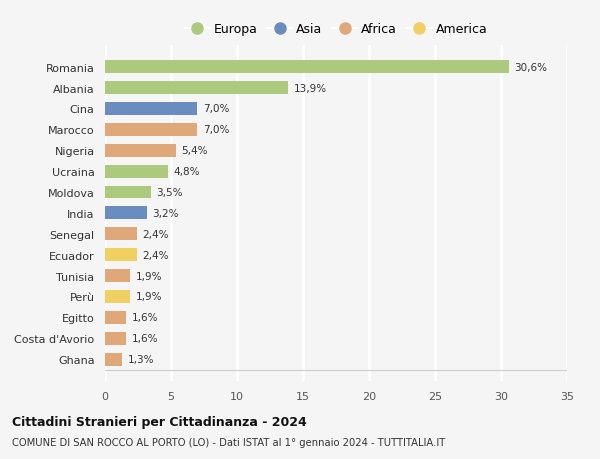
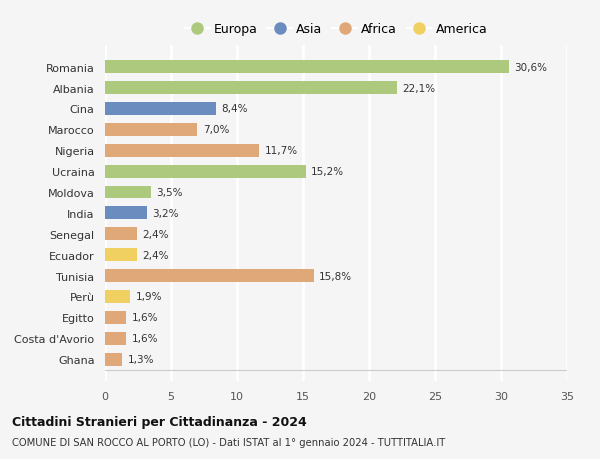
Albania: 13,9% -> 22,1%
Cina: 7,0% -> 8,4%
Nigeria: 5,4% -> 11,7%
Ucraina: 4,8% -> 15,2%
Tunisia: 1,9% -> 15,8%
